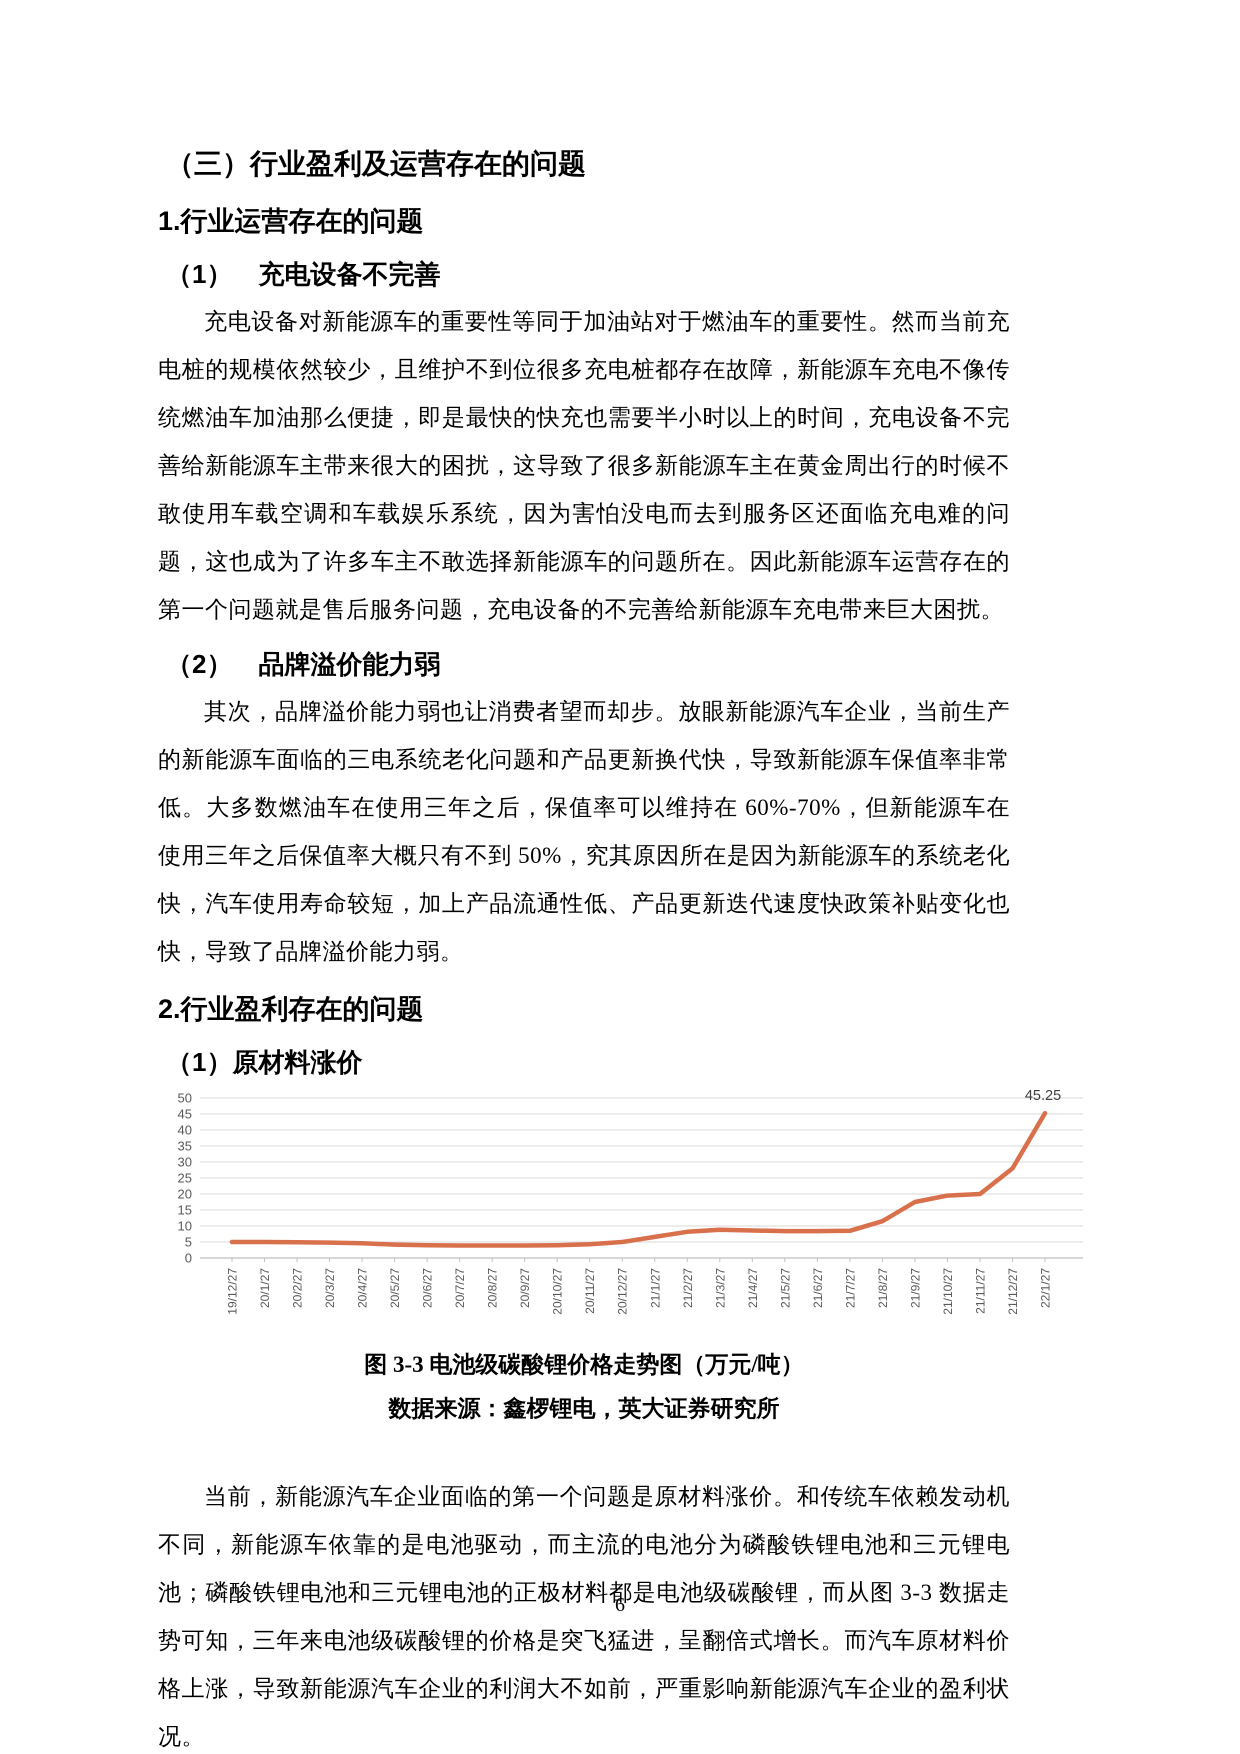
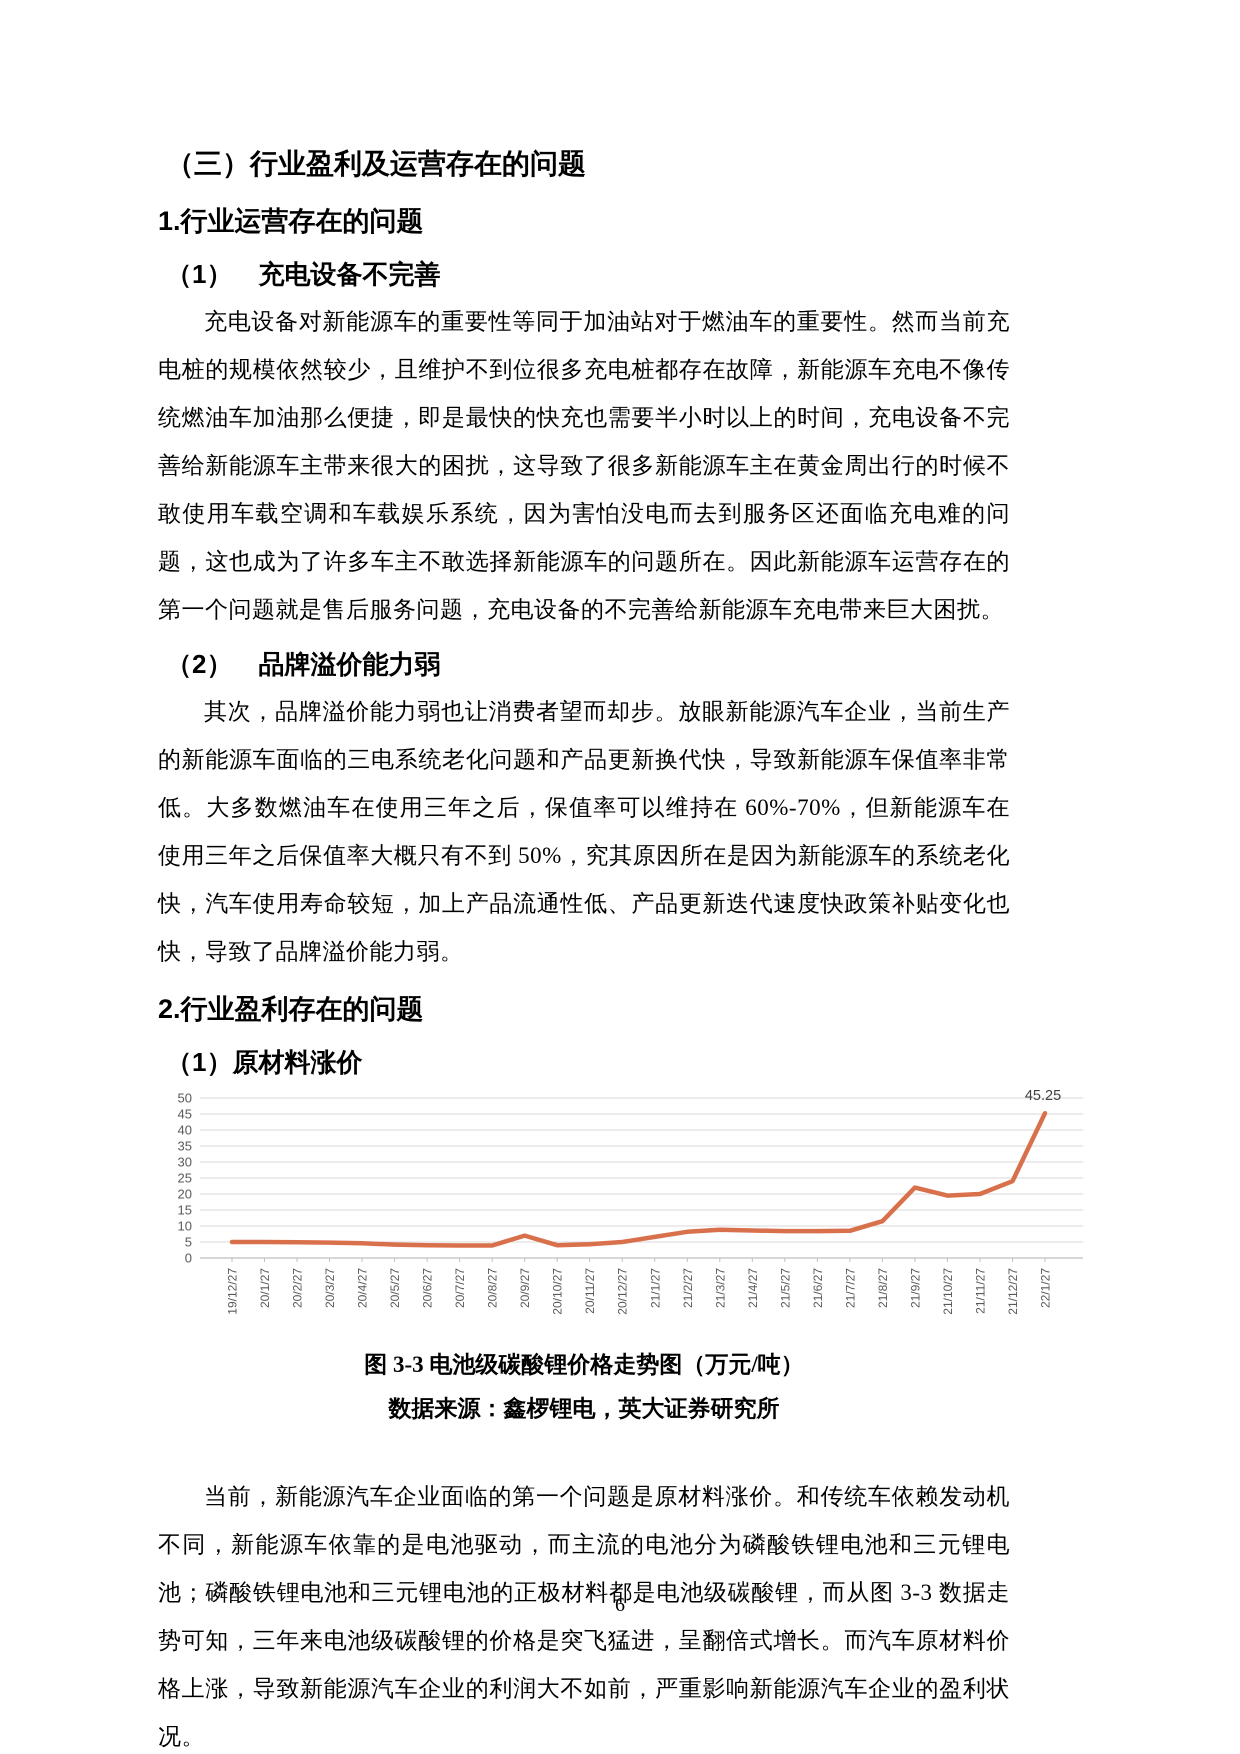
20/9/27: 4 -> 7
21/9/27: 18 -> 22
21/12/27: 28 -> 24
